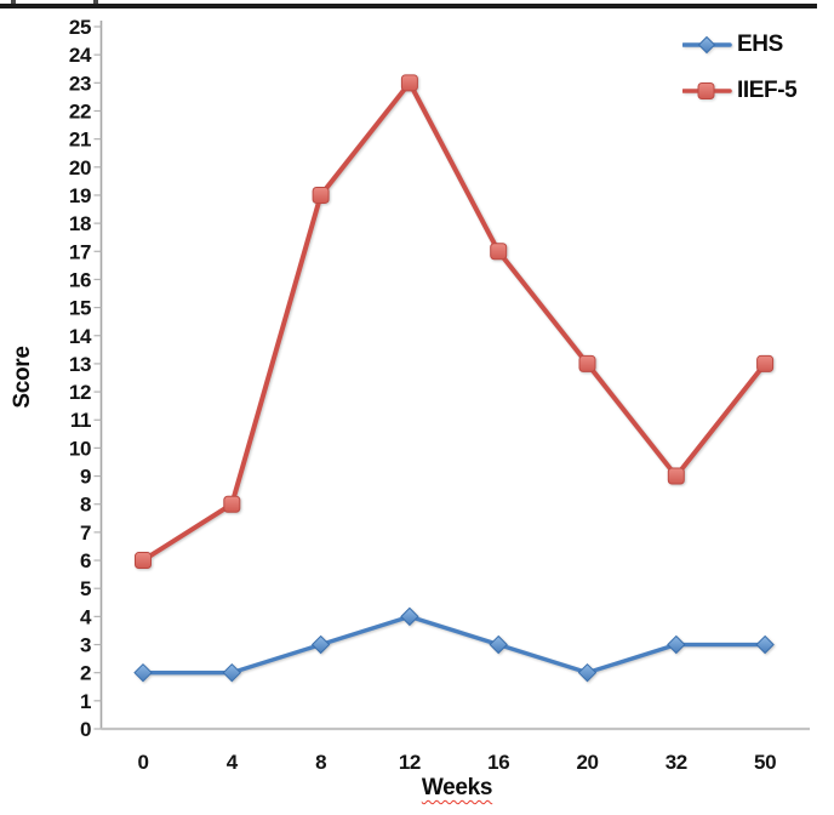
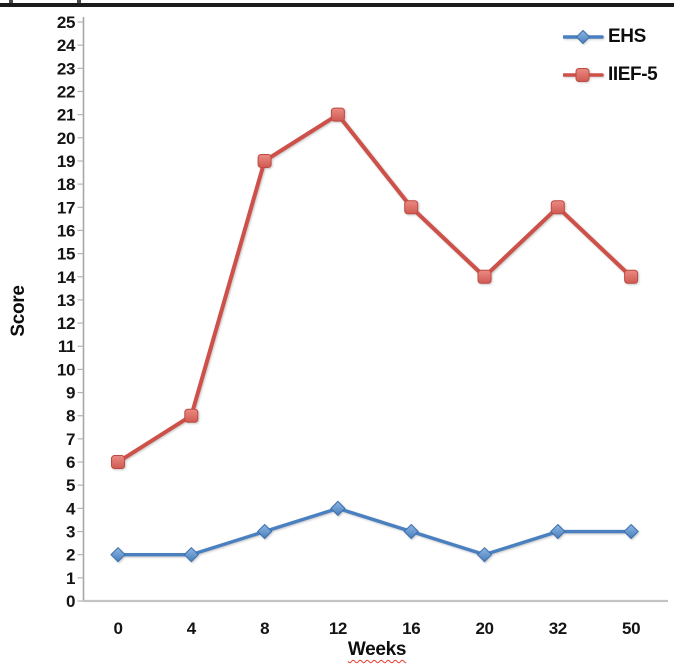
IIEF-5/12: 23 -> 21
IIEF-5/20: 13 -> 14
IIEF-5/32: 9 -> 17
IIEF-5/50: 13 -> 14
